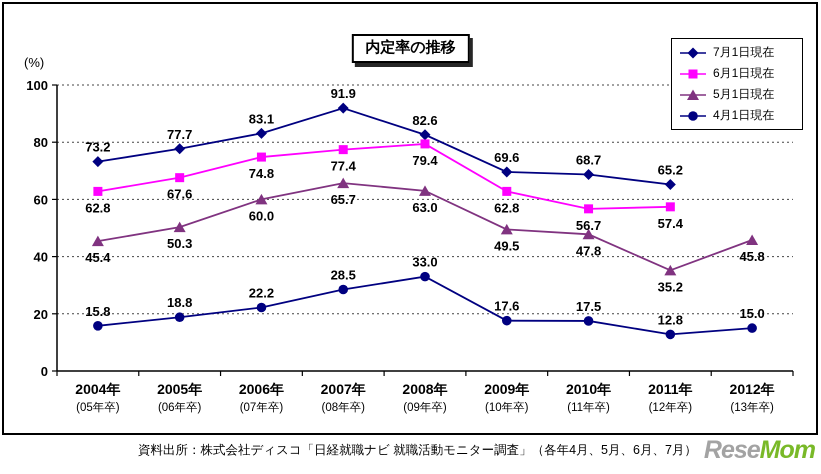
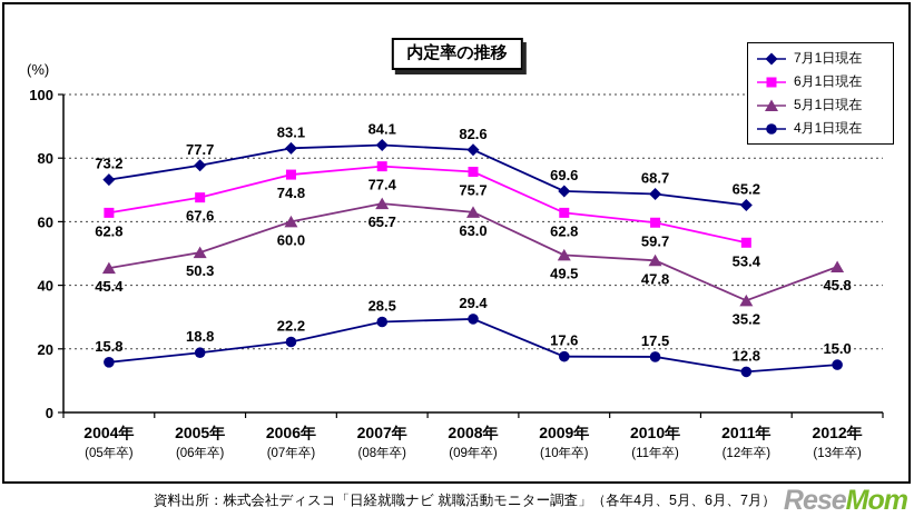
7月1日現在/2007年: 91.9 -> 84.1
6月1日現在/2008年: 79.4 -> 75.7
4月1日現在/2008年: 33.0 -> 29.4
6月1日現在/2010年: 56.7 -> 59.7
6月1日現在/2011年: 57.4 -> 53.4
